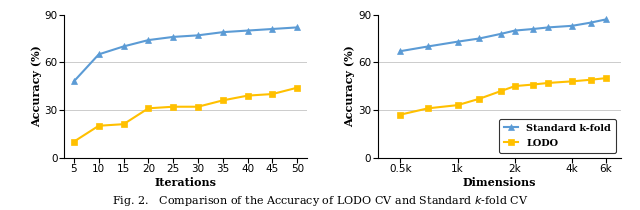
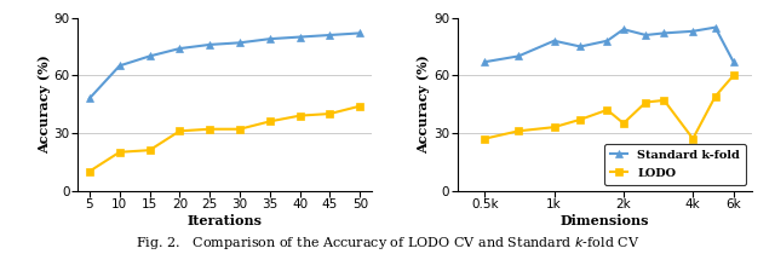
Standard k-fold/1k: 73 -> 78
Standard k-fold/2k: 80 -> 84
LODO/2k: 45 -> 35
LODO/4k: 48 -> 27
Standard k-fold/6k: 87 -> 67
LODO/6k: 50 -> 60
